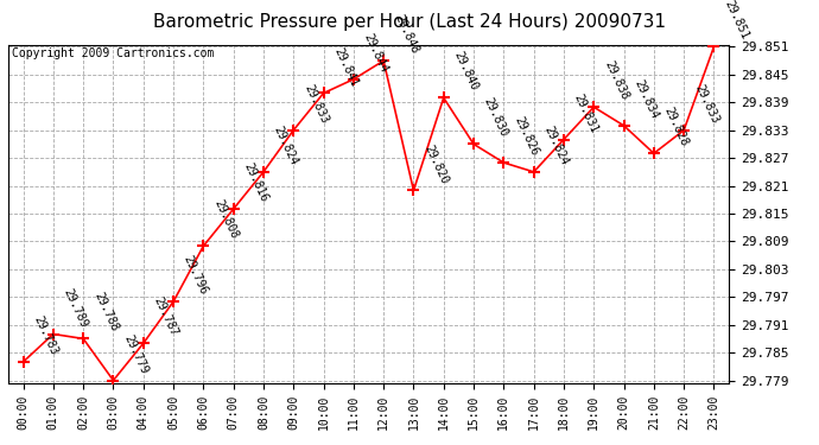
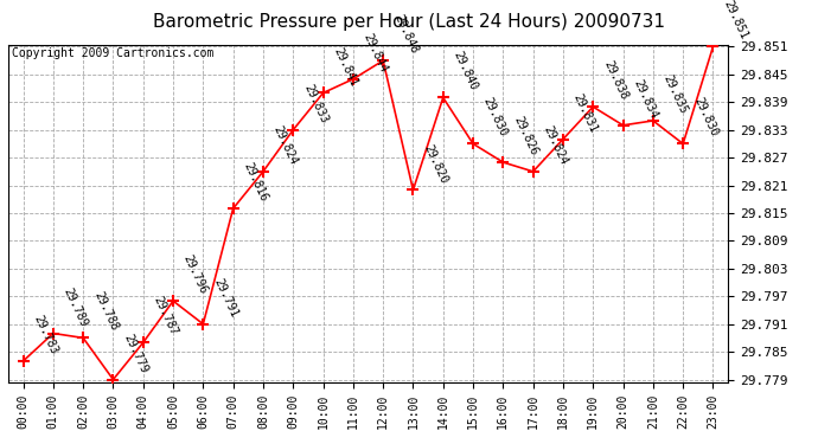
06:00: 29.808 -> 29.791
21:00: 29.828 -> 29.835
22:00: 29.833 -> 29.830
